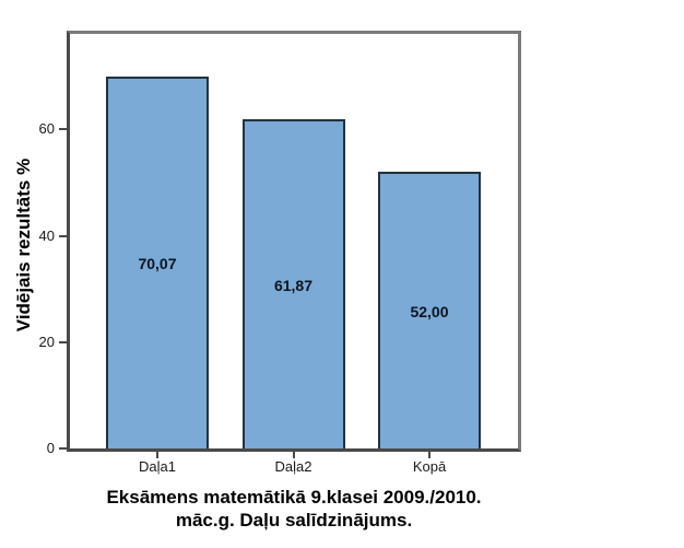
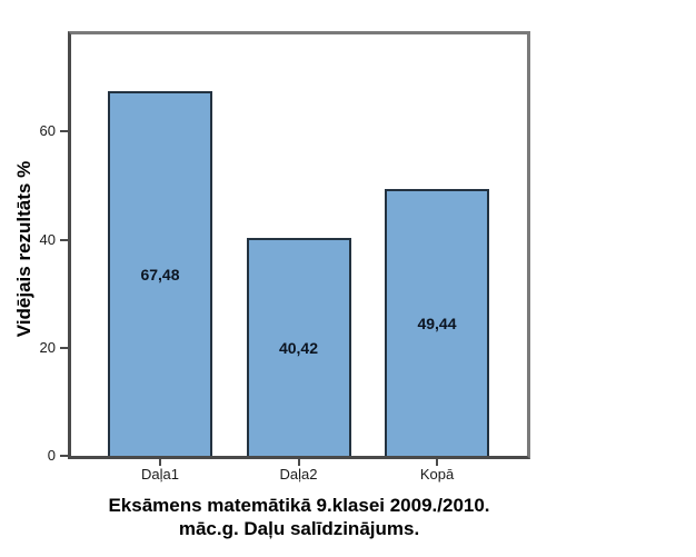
Daļa1: 70,07 -> 67,48
Daļa2: 61,87 -> 40,42
Kopā: 52,00 -> 49,44
